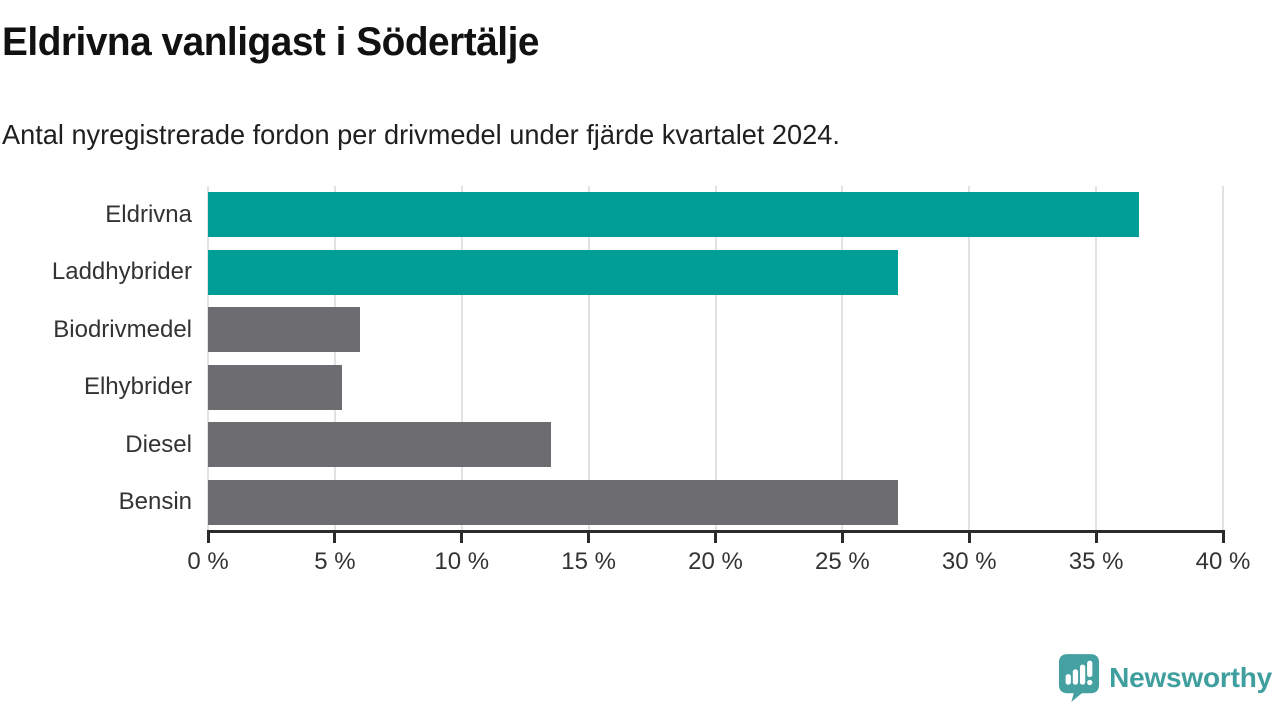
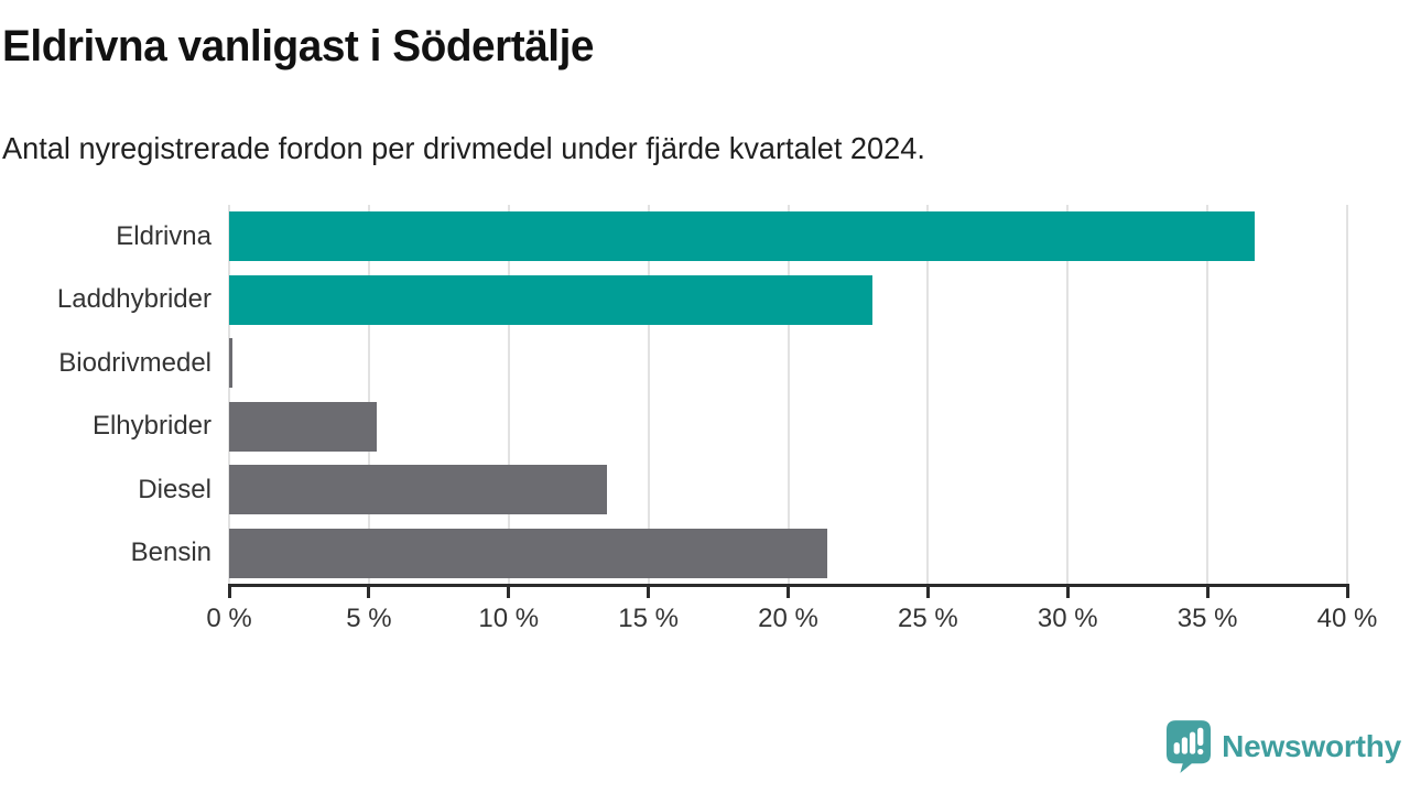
Laddhybrider: 27.2% -> 23.0%
Biodrivmedel: 6.0% -> 0.1%
Bensin: 27.2% -> 21.4%
